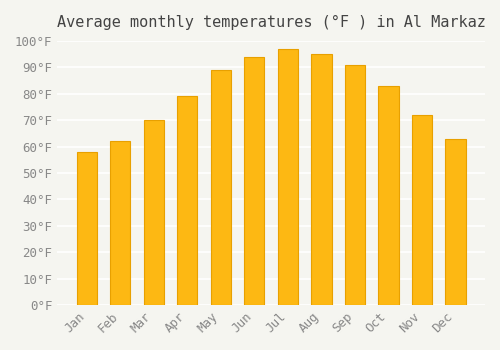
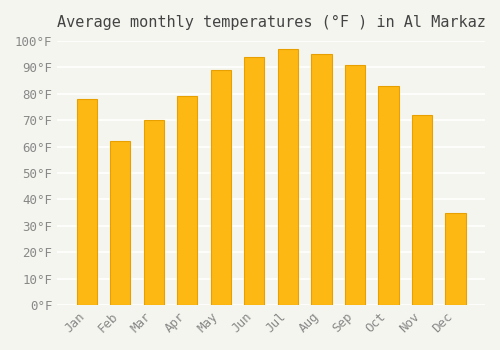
Jan: 58°F -> 78°F
Dec: 63°F -> 35°F
